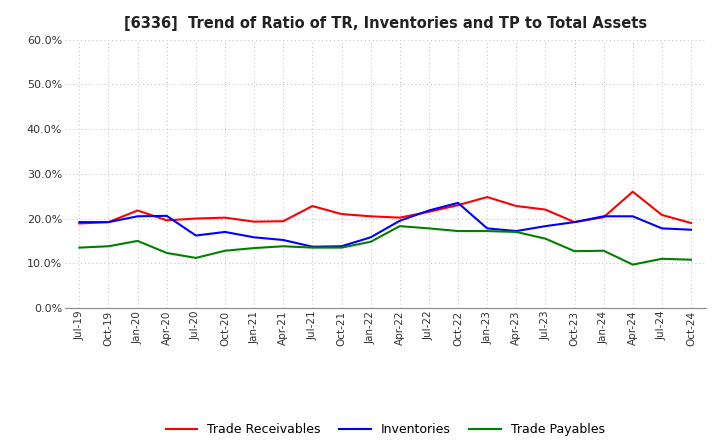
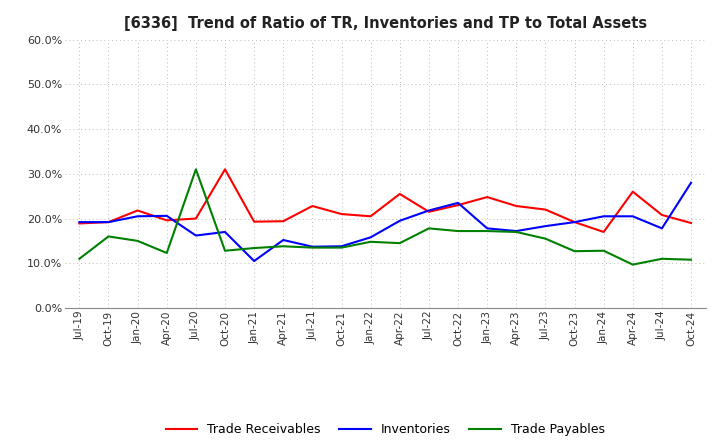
Trade Payables/Jul-19: 13.5% -> 11.0%
Trade Payables/Oct-19: 13.8% -> 16.0%
Trade Payables/Jul-20: 11.2% -> 31.0%
Trade Receivables/Oct-20: 20.2% -> 31.0%
Inventories/Jan-21: 15.8% -> 10.5%
Trade Receivables/Apr-22: 20.2% -> 25.5%
Trade Payables/Apr-22: 18.3% -> 14.5%
Trade Receivables/Jan-24: 20.3% -> 17.0%
Inventories/Oct-24: 17.5% -> 28.0%
